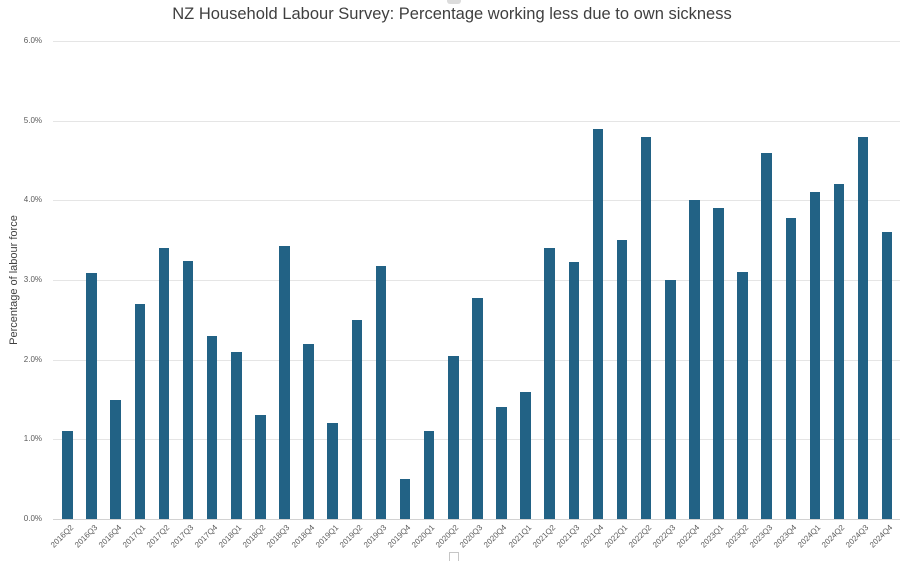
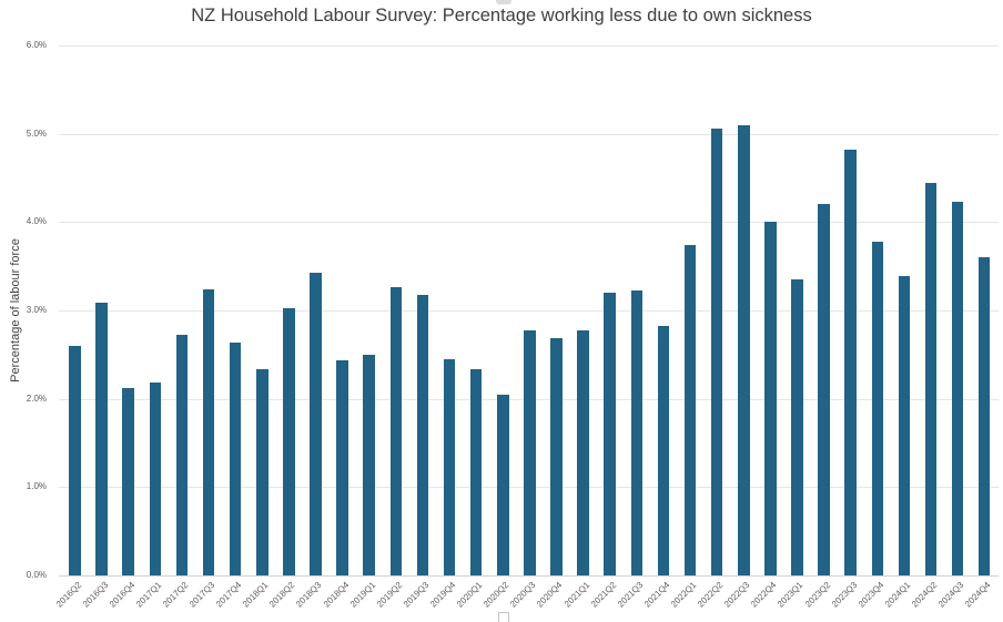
2016Q2: 1.1% -> 2.6%
2016Q4: 1.5% -> 2.1%
2017Q1: 2.7% -> 2.2%
2017Q2: 3.4% -> 2.7%
2017Q4: 2.3% -> 2.6%
2018Q1: 2.1% -> 2.3%
2018Q2: 1.3% -> 3.0%
2018Q4: 2.2% -> 2.4%
2019Q1: 1.2% -> 2.5%
2019Q2: 2.5% -> 3.3%
2019Q4: 0.5% -> 2.5%
2020Q1: 1.1% -> 2.3%
2020Q4: 1.4% -> 2.7%
2021Q1: 1.6% -> 2.8%
2021Q2: 3.4% -> 3.2%
2021Q4: 4.9% -> 2.8%
2022Q1: 3.5% -> 3.7%
2022Q2: 4.8% -> 5.1%
2022Q3: 3.0% -> 5.1%
2023Q1: 3.9% -> 3.4%
2023Q2: 3.1% -> 4.2%
2023Q3: 4.6% -> 4.8%
2024Q1: 4.1% -> 3.4%
2024Q2: 4.2% -> 4.4%
2024Q3: 4.8% -> 4.2%
